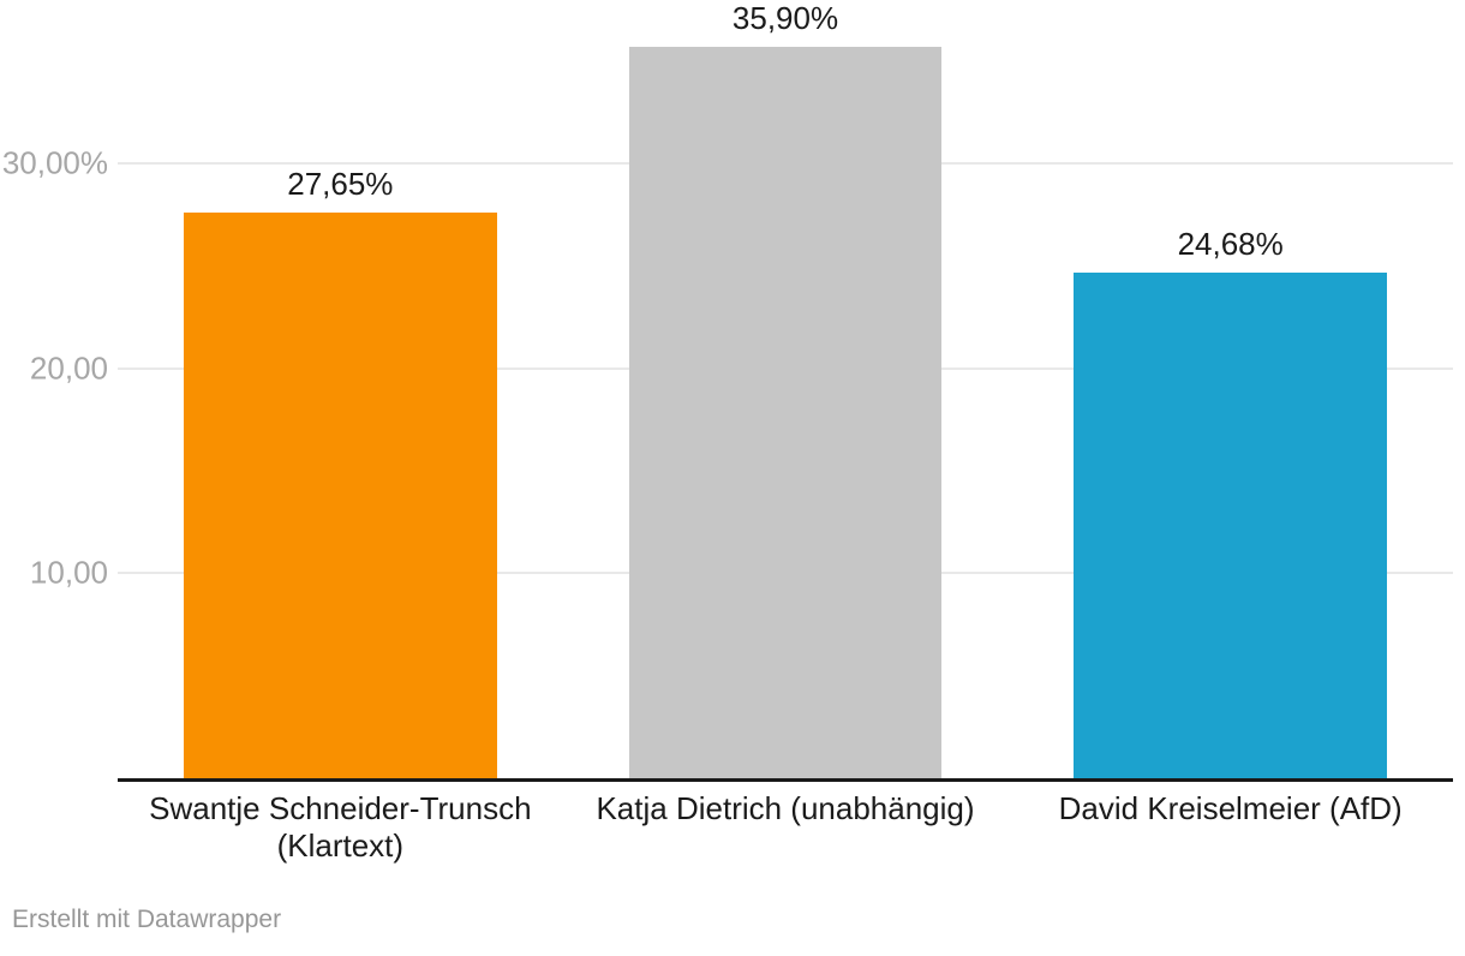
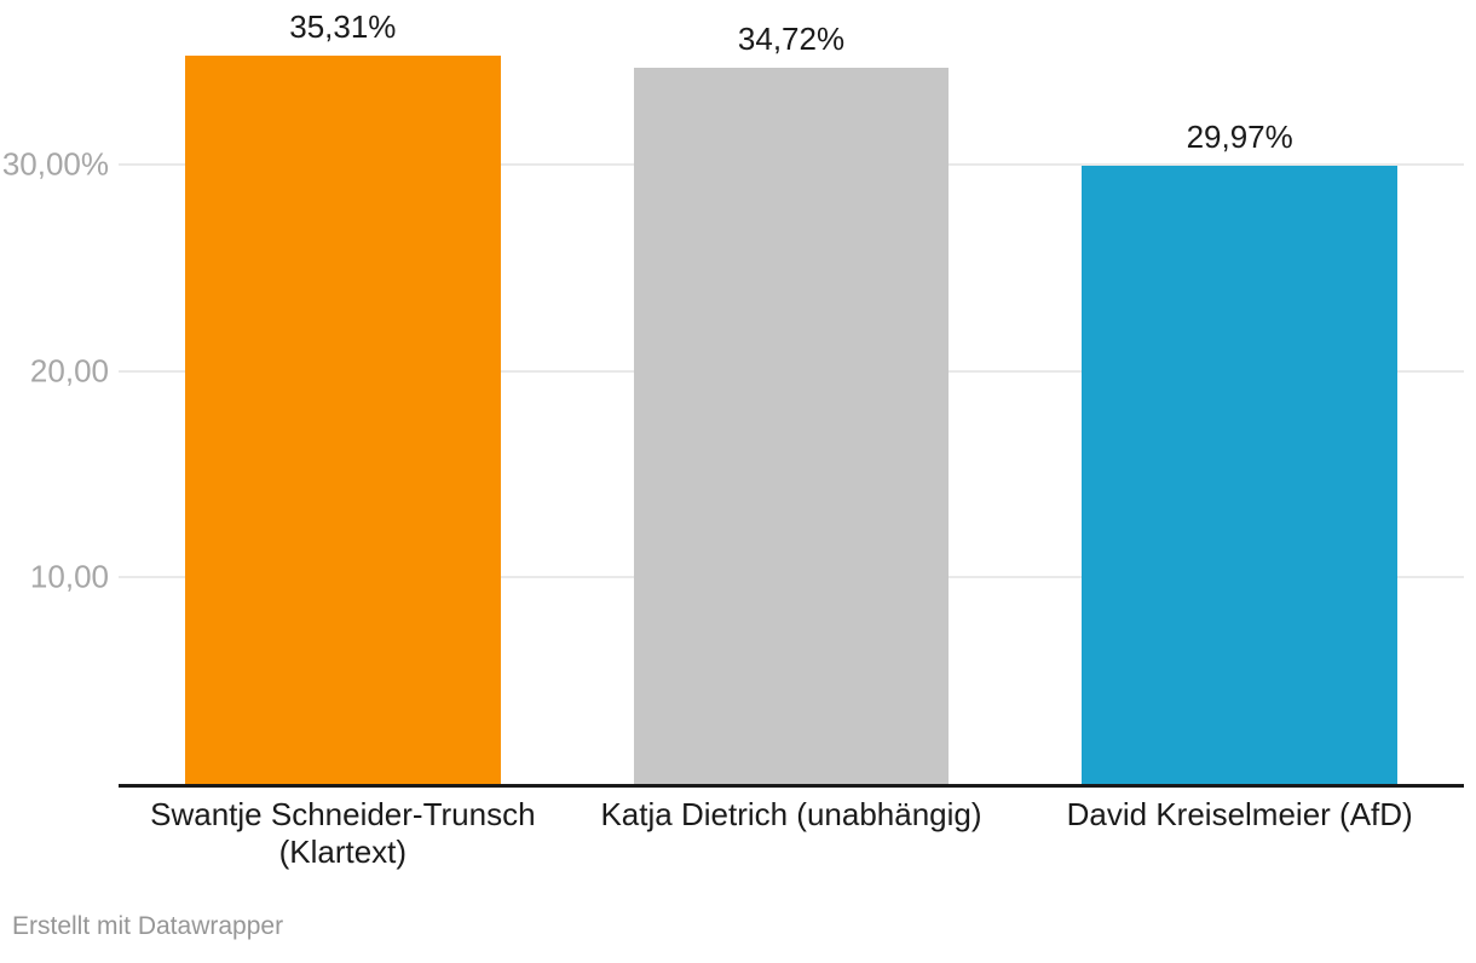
Swantje Schneider-Trunsch (Klartext): 27,65% -> 35,31%
Katja Dietrich (unabhängig): 35,90% -> 34,72%
David Kreiselmeier (AfD): 24,68% -> 29,97%
